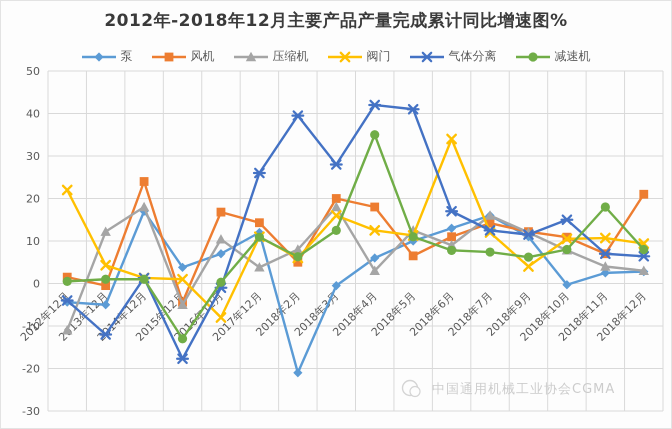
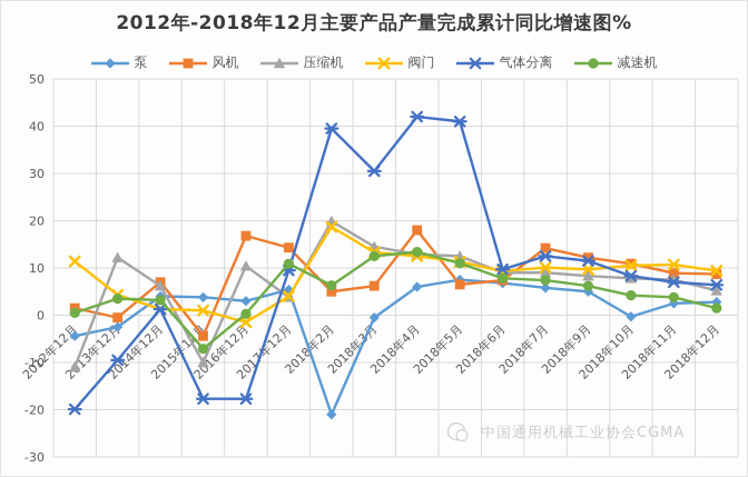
阀门/2012年12月: 22 -> 11
气体分离/2012年12月: -4 -> -20
泵/2013年12月: -5 -> -2
气体分离/2013年12月: -12 -> -10
减速机/2013年12月: 1 -> 4
泵/2014年12月: 17 -> 4
风机/2014年12月: 24 -> 7
压缩机/2014年12月: 18 -> 6
减速机/2014年12月: 1 -> 3
压缩机/2015年12月: -5 -> -10
减速机/2015年12月: -13 -> -7
泵/2016年12月: 7 -> 3
阀门/2016年12月: -8 -> -2
气体分离/2016年12月: -1 -> -18
泵/2017年12月: 12 -> 5
阀门/2017年12月: 11 -> 4
气体分离/2017年12月: 26 -> 10
压缩机/2018年2月: 8 -> 20
阀门/2018年2月: 6 -> 19
风机/2018年3月: 20 -> 6
压缩机/2018年3月: 18 -> 14
阀门/2018年3月: 16 -> 13
气体分离/2018年3月: 28 -> 30
压缩机/2018年4月: 3 -> 13
减速机/2018年4月: 35 -> 13
泵/2018年5月: 10 -> 8
泵/2018年6月: 13 -> 7
风机/2018年6月: 11 -> 7
阀门/2018年6月: 34 -> 9
气体分离/2018年6月: 17 -> 10
泵/2018年7月: 16 -> 6
压缩机/2018年7月: 16 -> 9
阀门/2018年7月: 12 -> 10
泵/2018年9月: 11 -> 5
压缩机/2018年9月: 12 -> 8
阀门/2018年9月: 4 -> 10
气体分离/2018年10月: 15 -> 8
减速机/2018年10月: 8 -> 4
风机/2018年11月: 7 -> 9
压缩机/2018年11月: 4 -> 8
减速机/2018年11月: 18 -> 4
风机/2018年12月: 21 -> 9
压缩机/2018年12月: 3 -> 5
减速机/2018年12月: 8 -> 2
